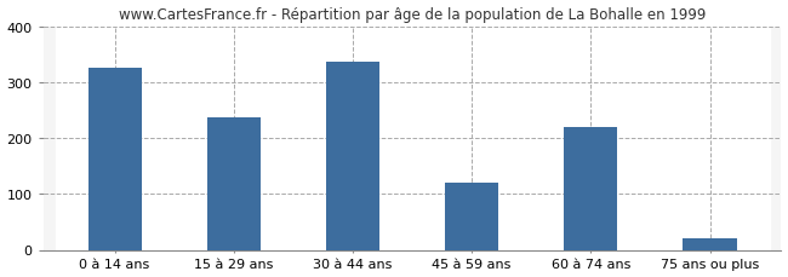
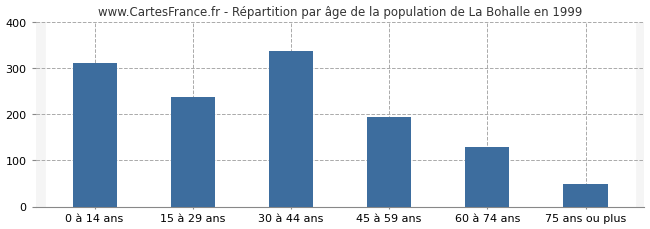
0 à 14 ans: 325 -> 311
45 à 59 ans: 120 -> 194
60 à 74 ans: 220 -> 128
75 ans ou plus: 20 -> 48
